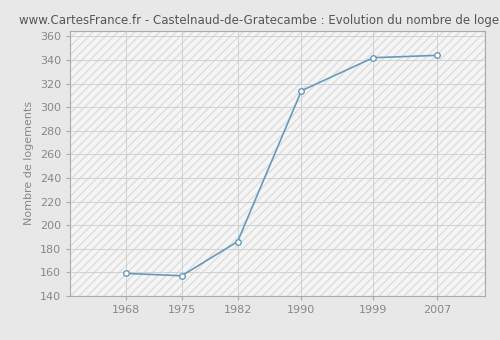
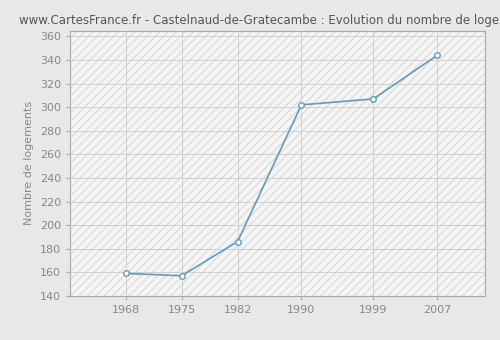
1990: 314 -> 302
1999: 342 -> 307
